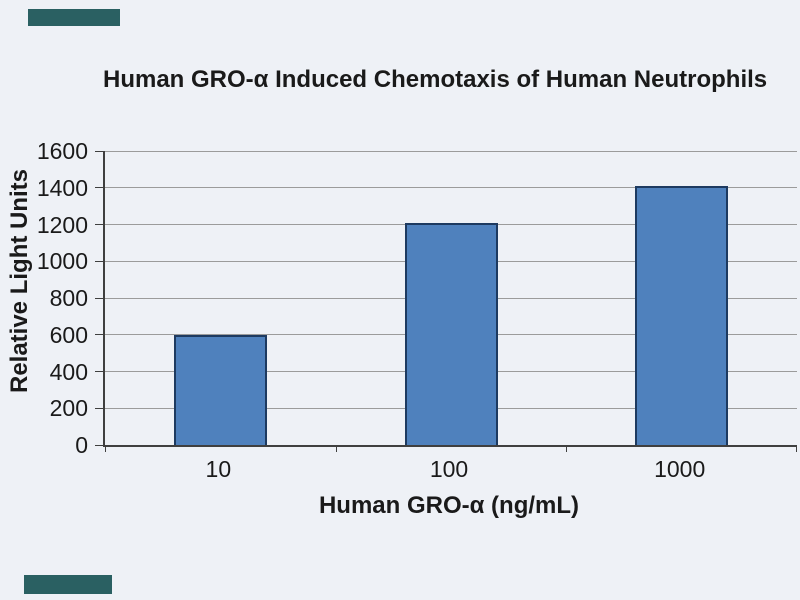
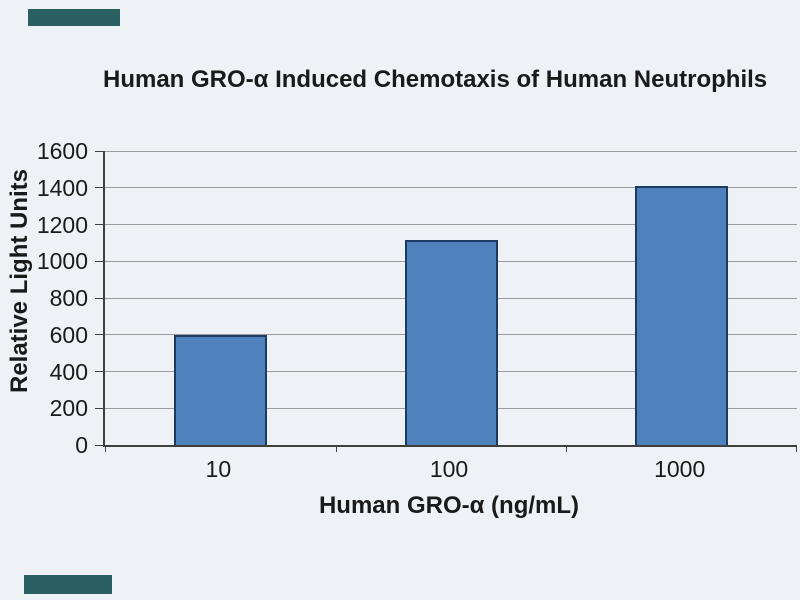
100: 1210 -> 1120
